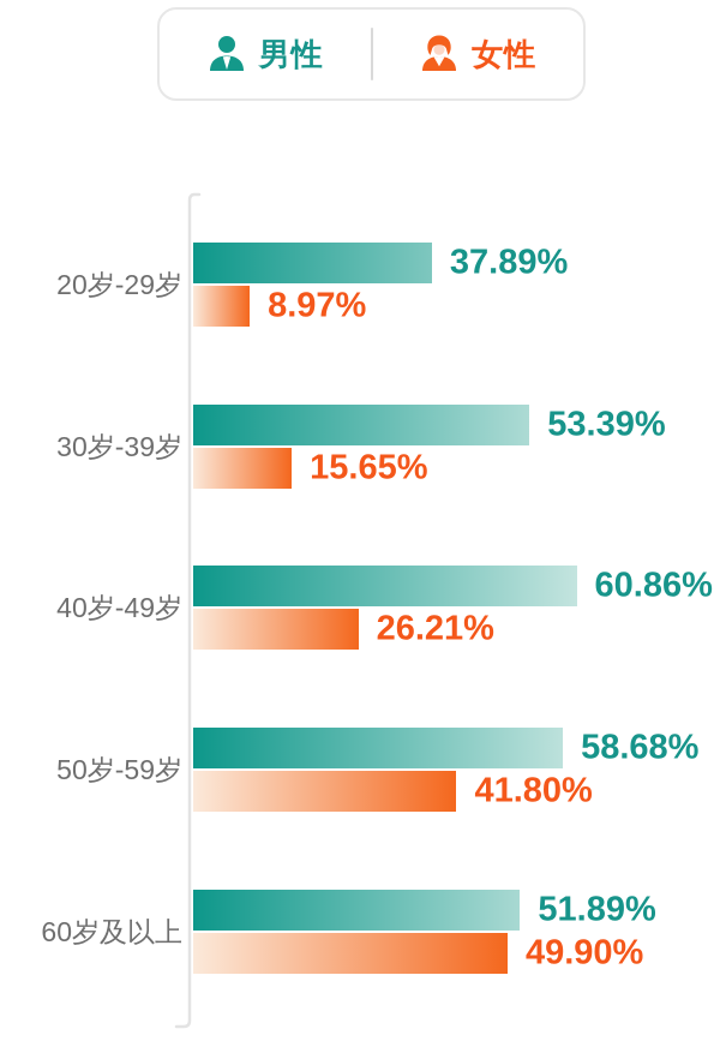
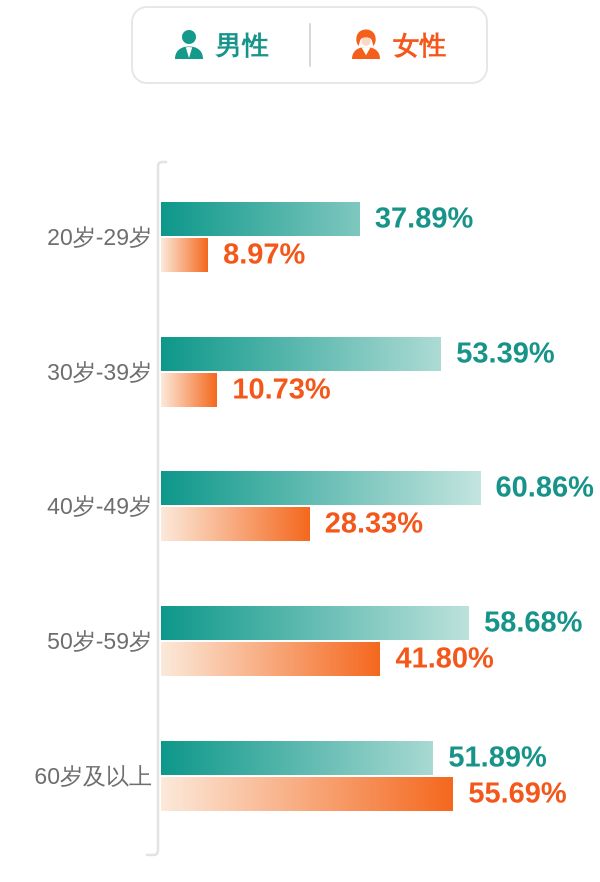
女性/30岁-39岁: 15.65% -> 10.73%
女性/40岁-49岁: 26.21% -> 28.33%
女性/60岁及以上: 49.90% -> 55.69%
